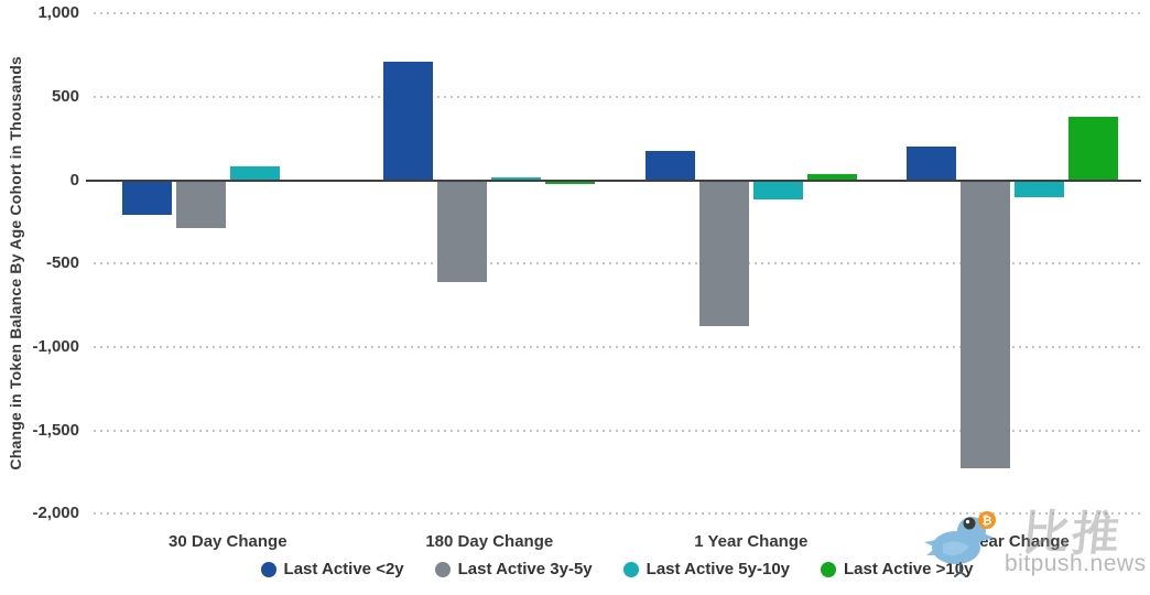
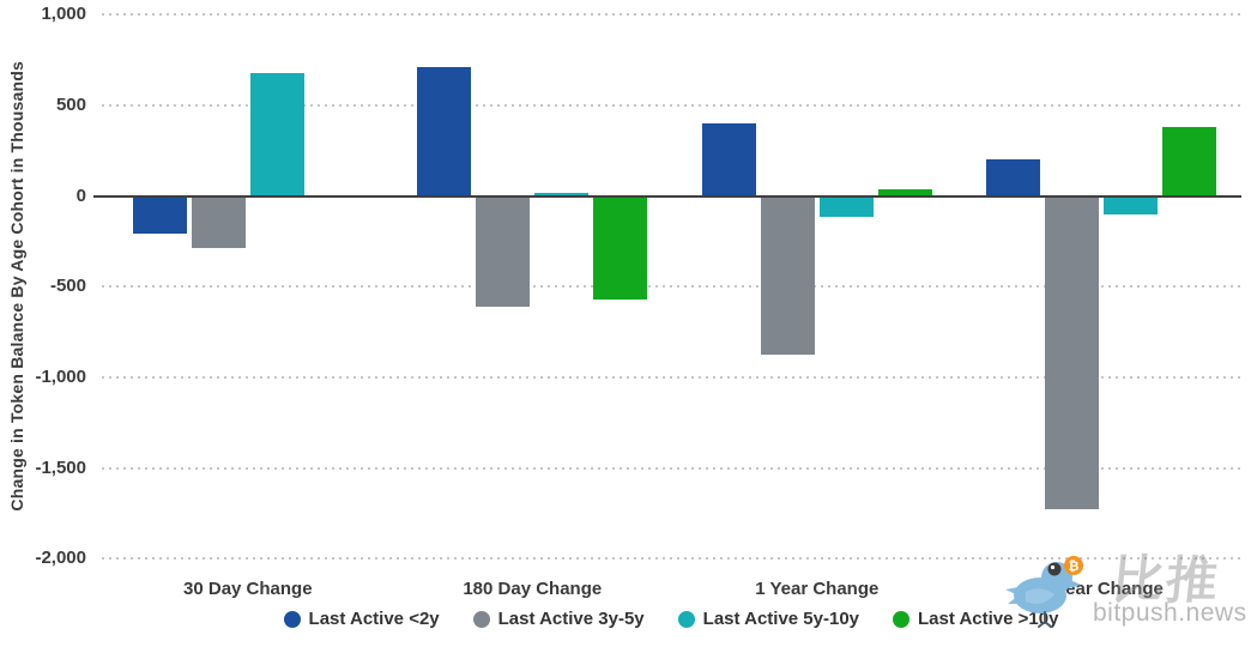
Last Active 5y-10y/30 Day Change: 80 -> 680
Last Active >10y/180 Day Change: -20 -> -570
Last Active <2y/1 Year Change: 180 -> 400
